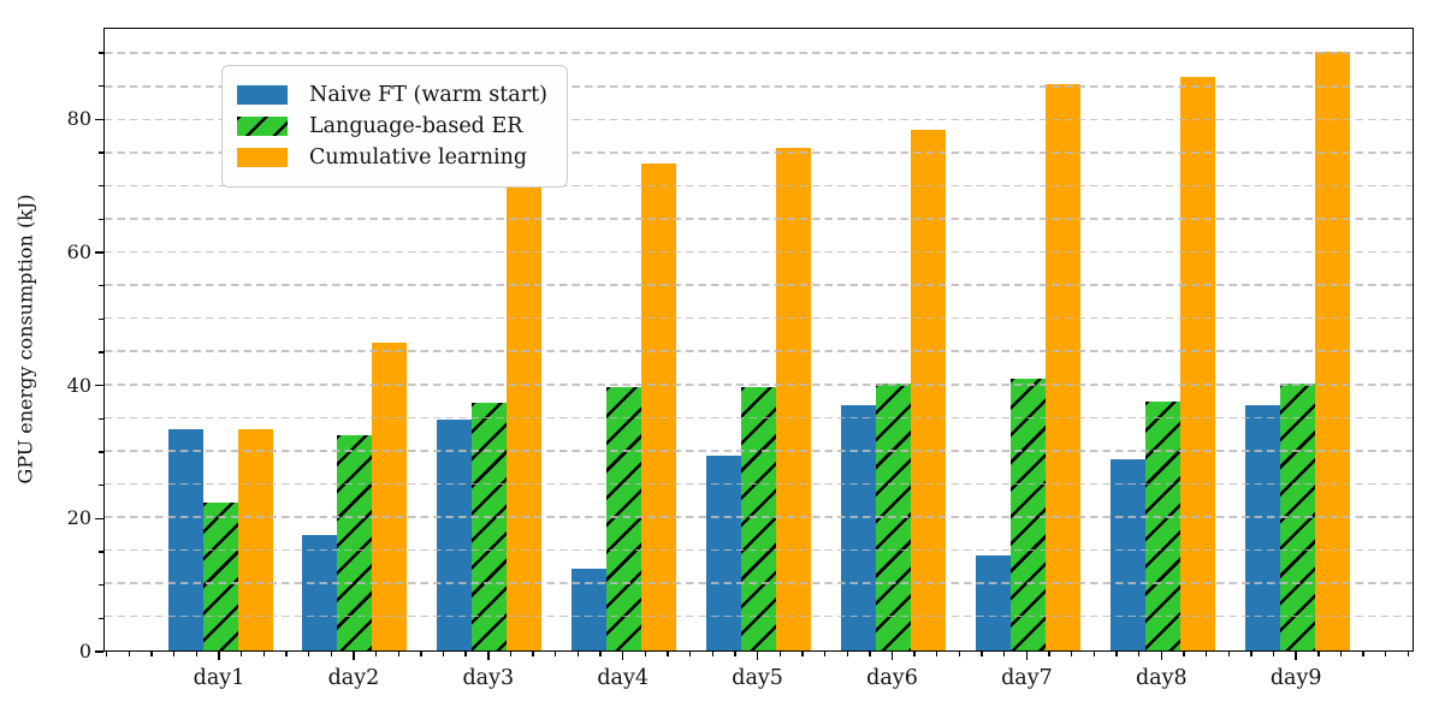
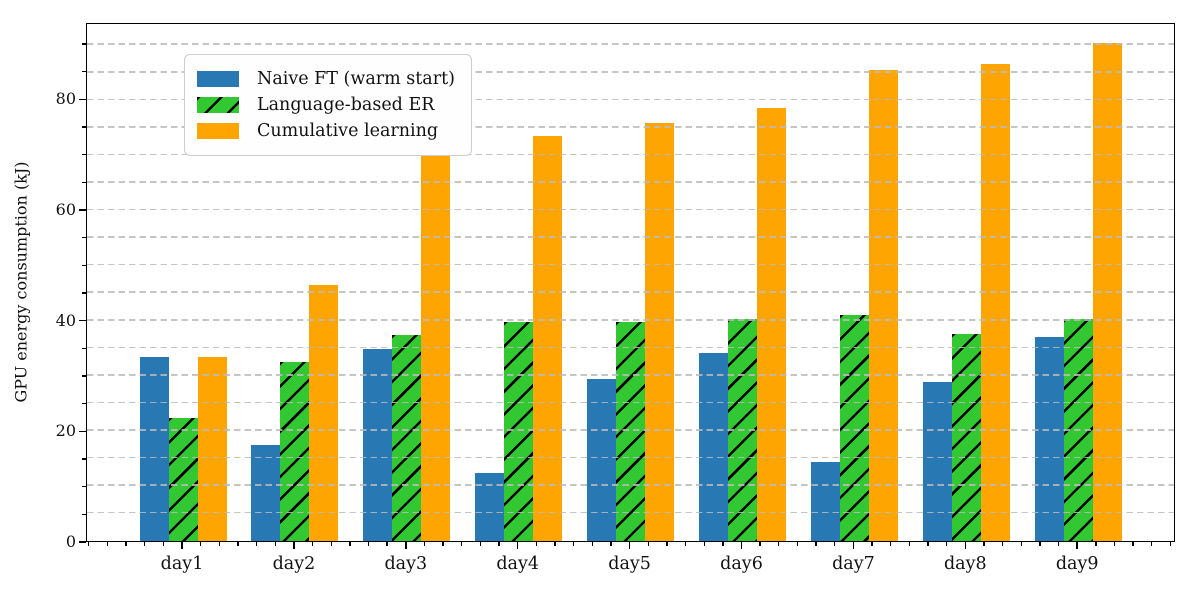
Naive FT (warm start)/day6: 37 -> 34
